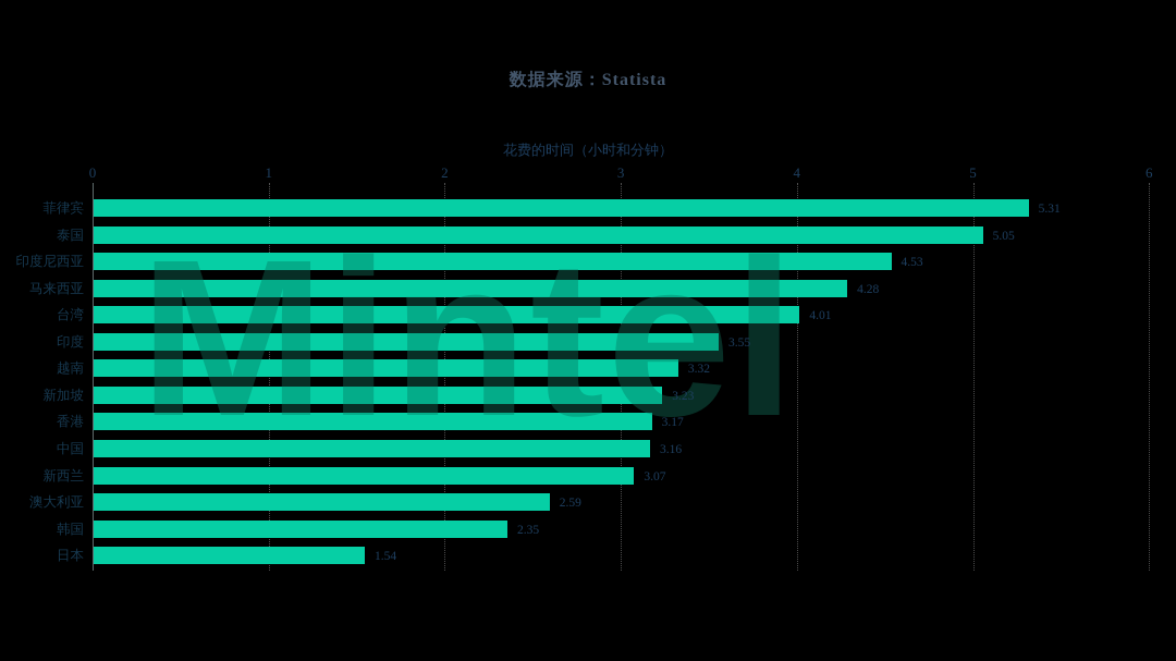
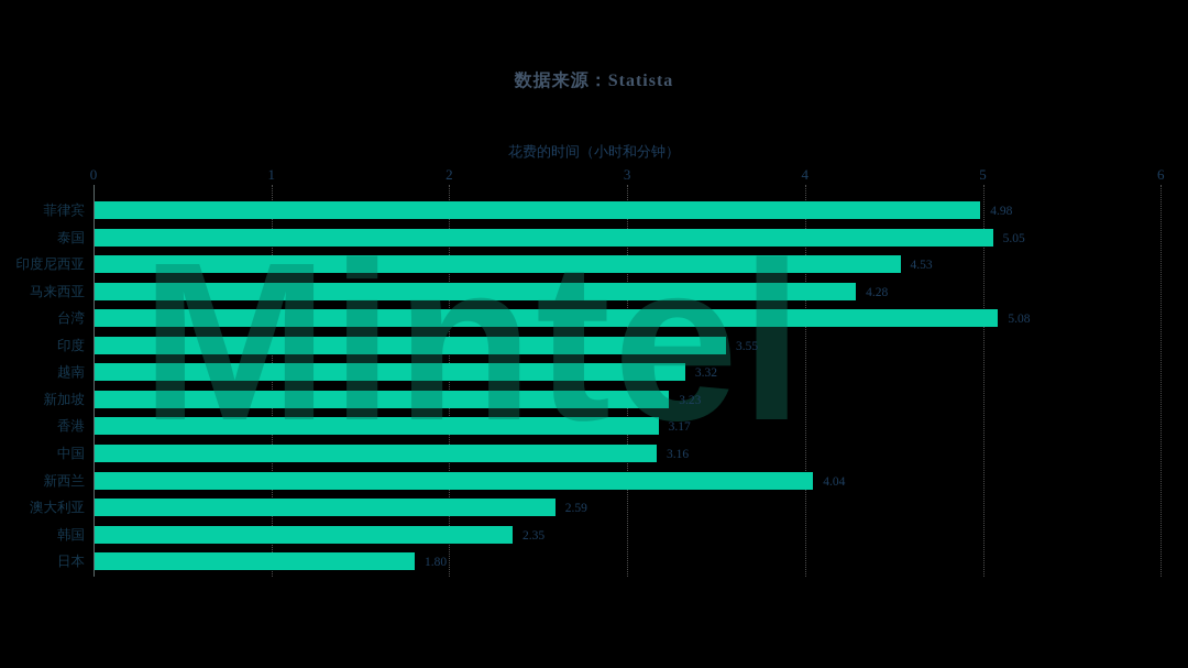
菲律宾: 5.31 -> 4.98
台湾: 4.01 -> 5.08
新西兰: 3.07 -> 4.04
日本: 1.54 -> 1.80
